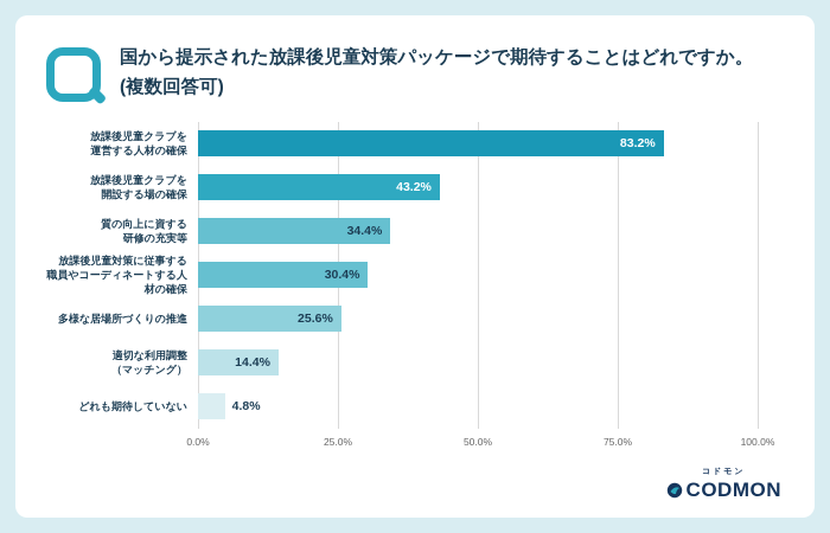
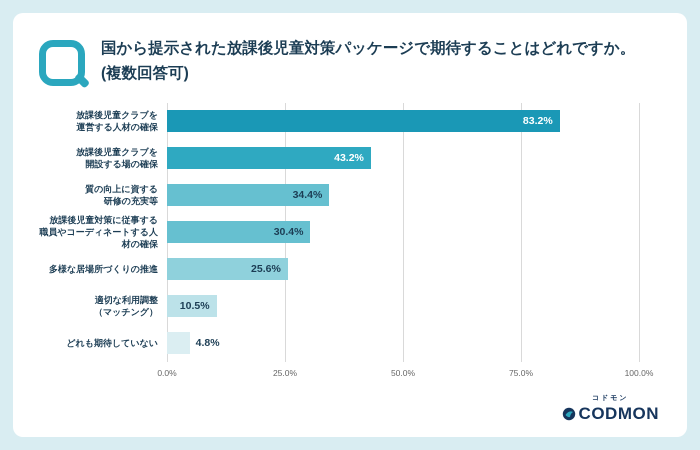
適切な利用調整 （マッチング）: 14.4% -> 10.5%
